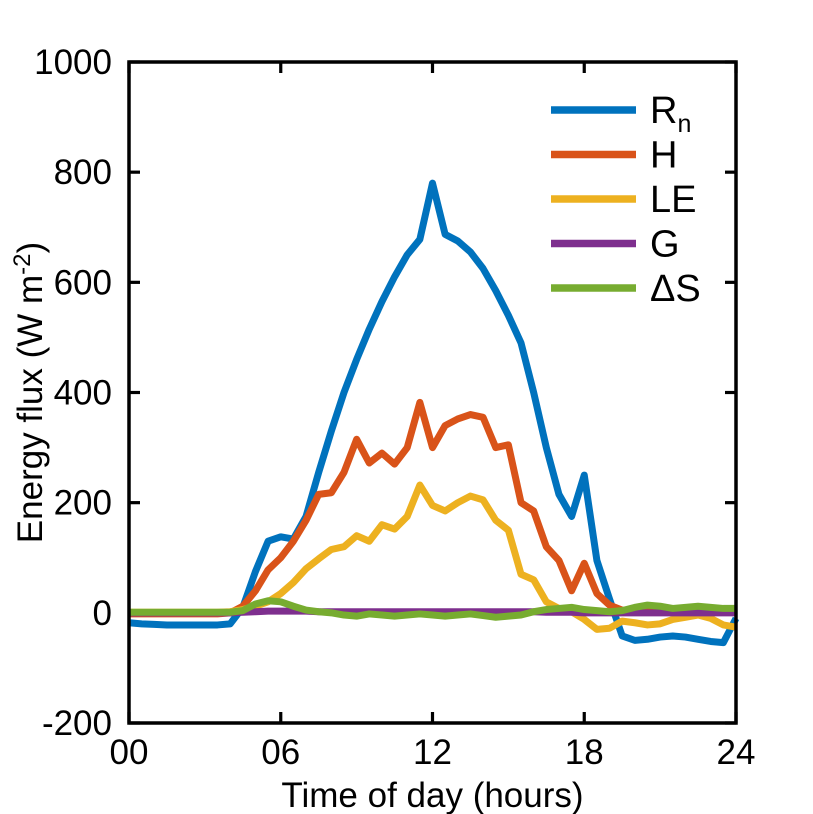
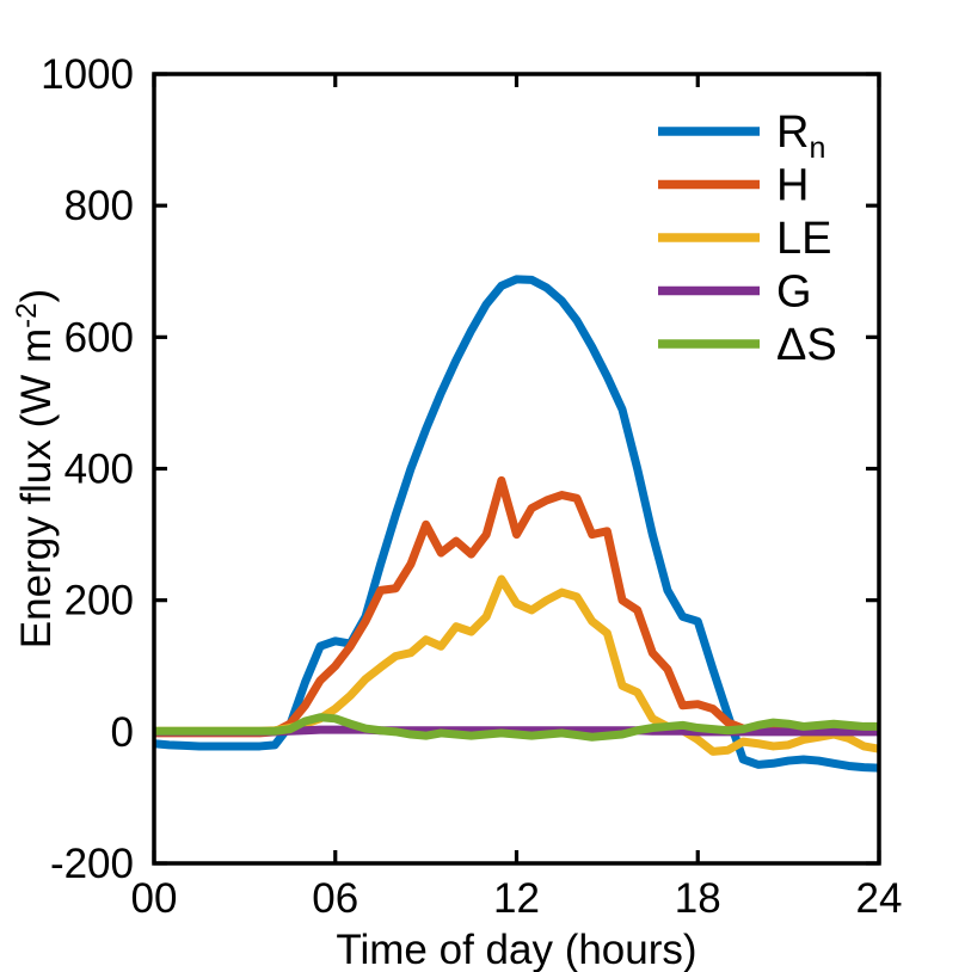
Rn/12: 780 -> 690
Rn/18: 250 -> 170
H/18: 90 -> 40
Rn/24: -10 -> -60
